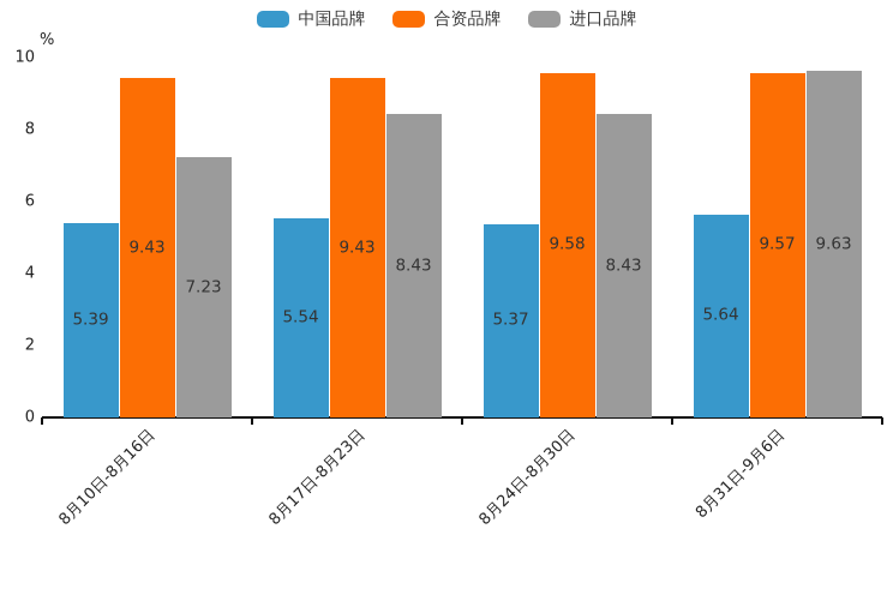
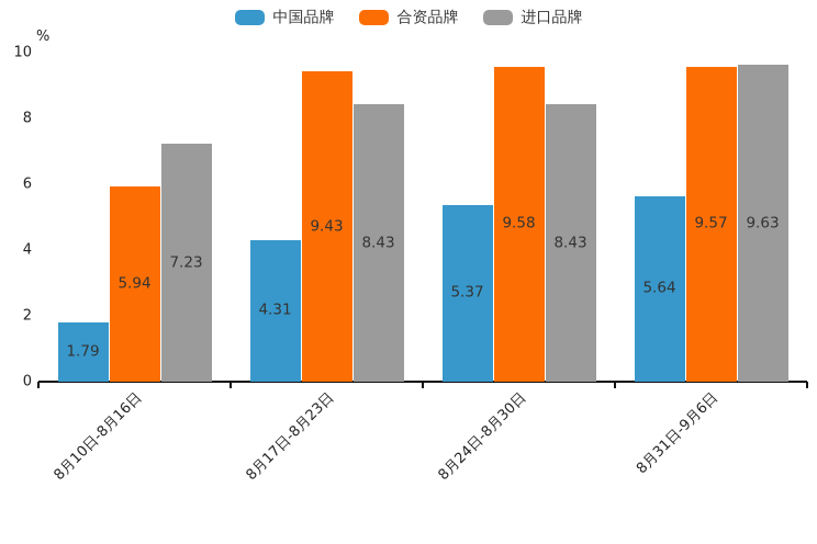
中国品牌/8月10日-8月16日: 5.39 -> 1.79
合资品牌/8月10日-8月16日: 9.43 -> 5.94
中国品牌/8月17日-8月23日: 5.54 -> 4.31
